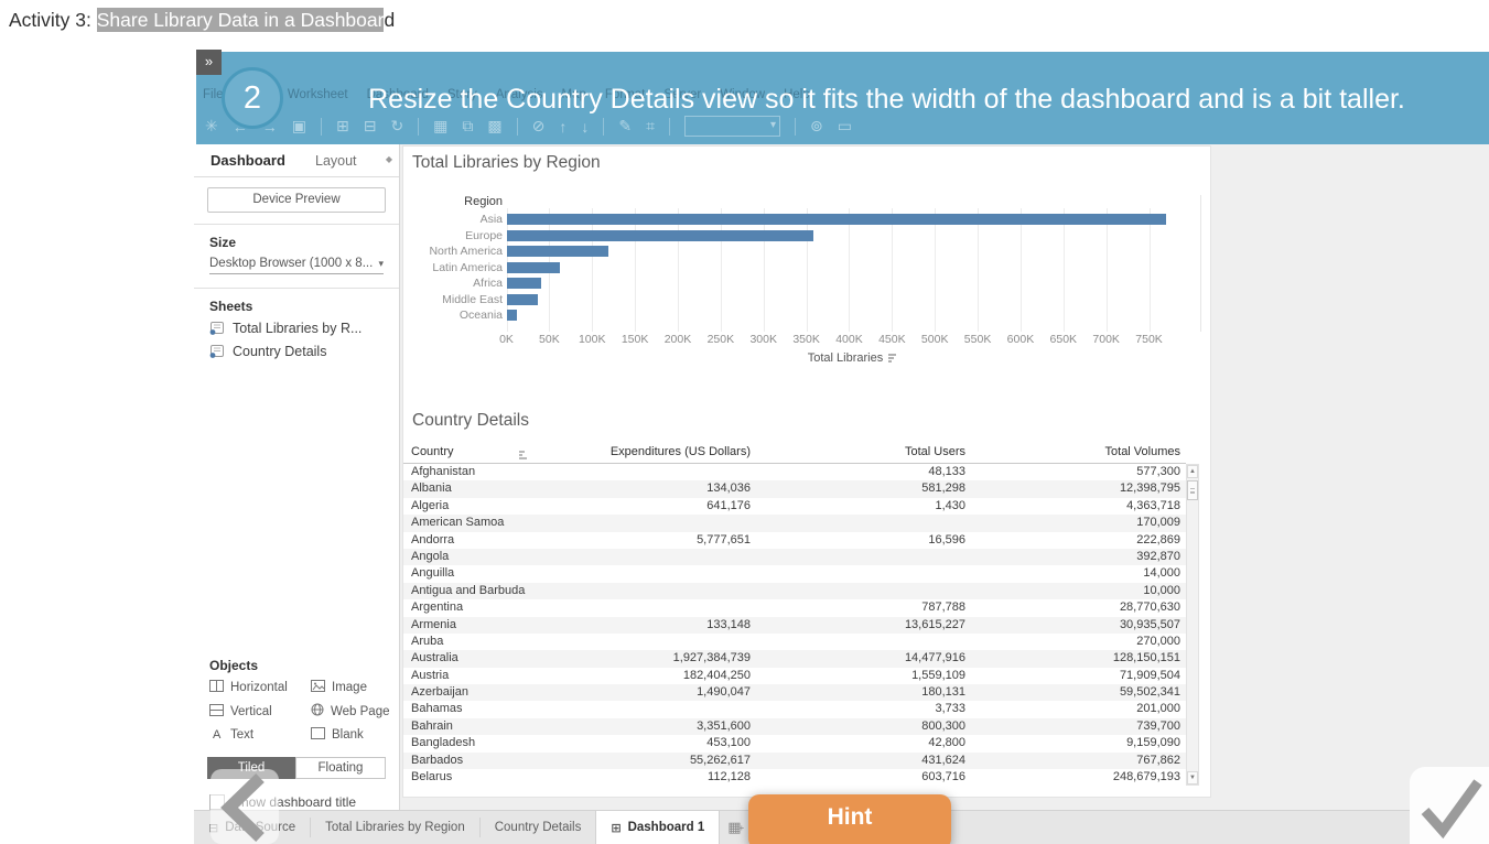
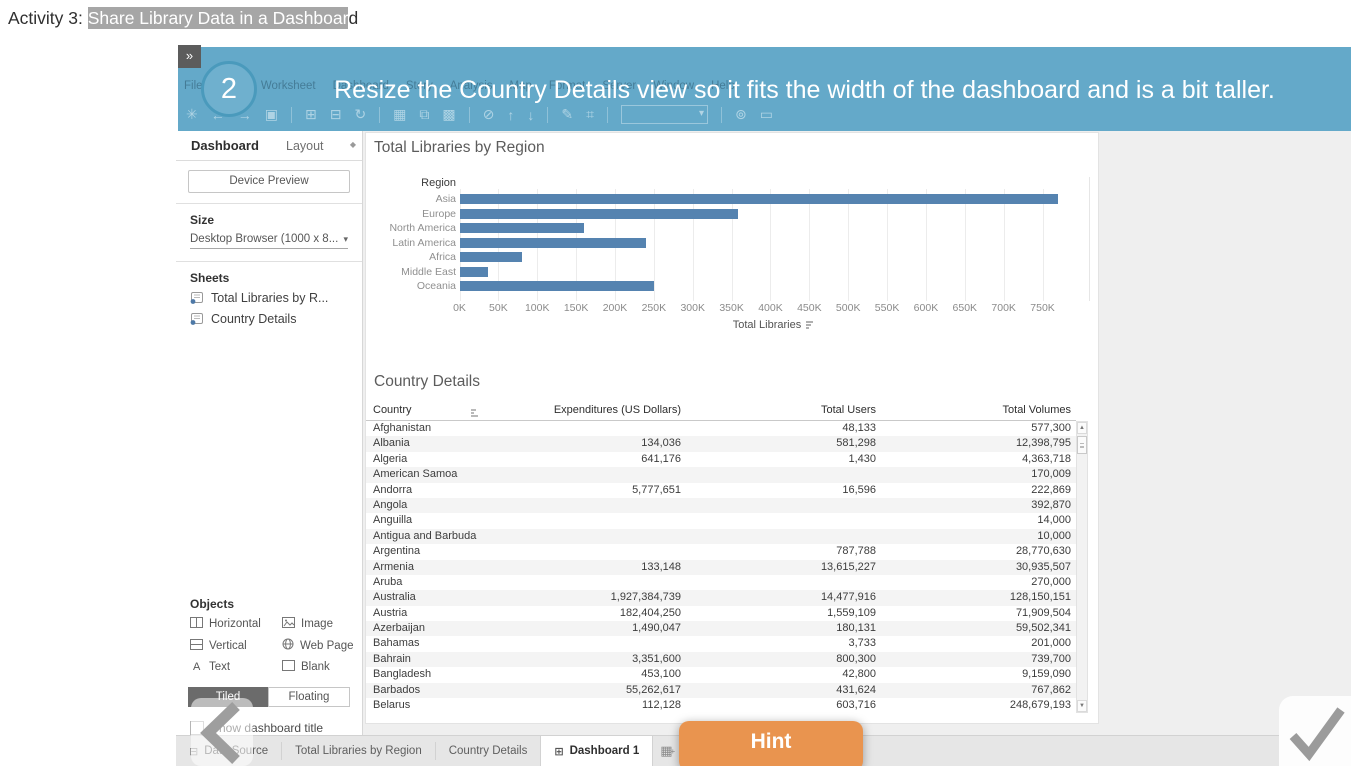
North America: 120K -> 160K
Latin America: 60K -> 240K
Africa: 40K -> 80K
Oceania: 10K -> 250K
